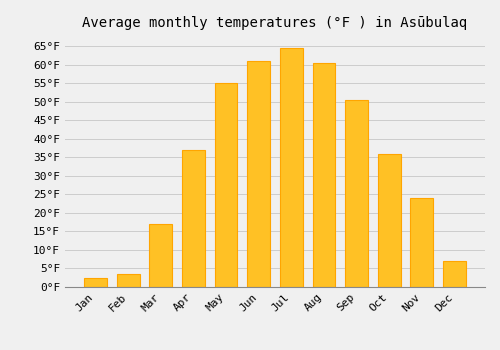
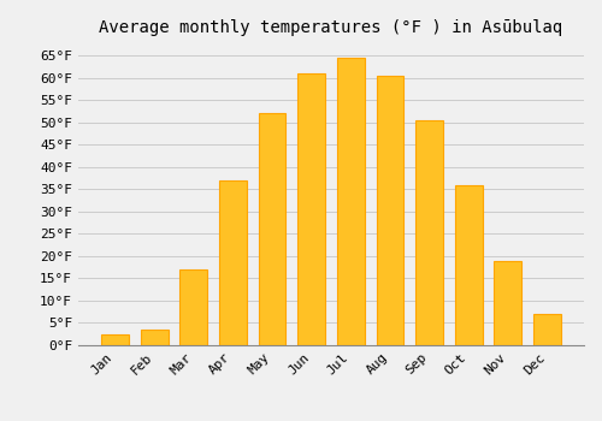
May: 55.0°F -> 52.0°F
Nov: 24.0°F -> 19.0°F
